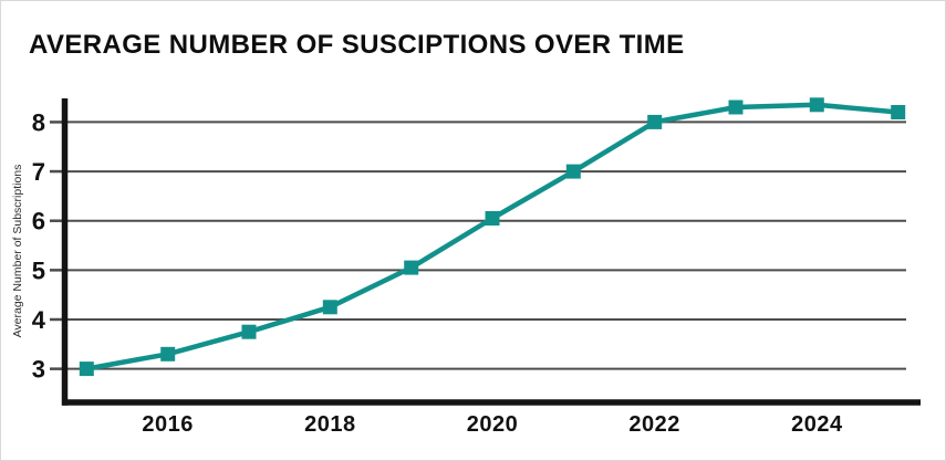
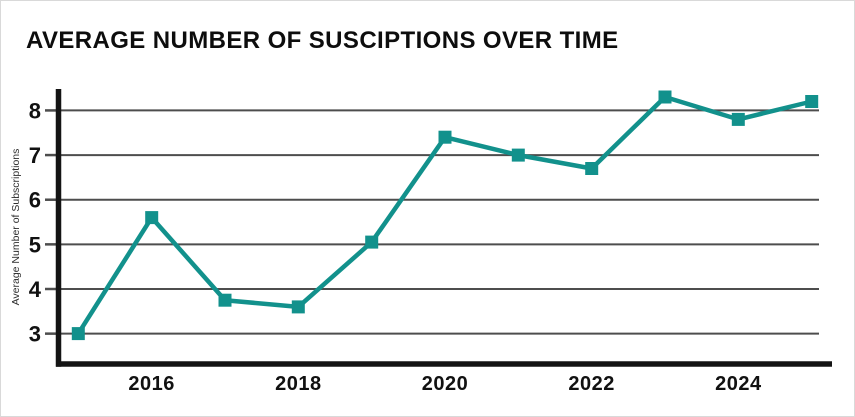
2016: 3.3 -> 5.6
2018: 4.2 -> 3.6
2020: 6.0 -> 7.4
2022: 8.0 -> 6.7
2024: 8.3 -> 7.8
